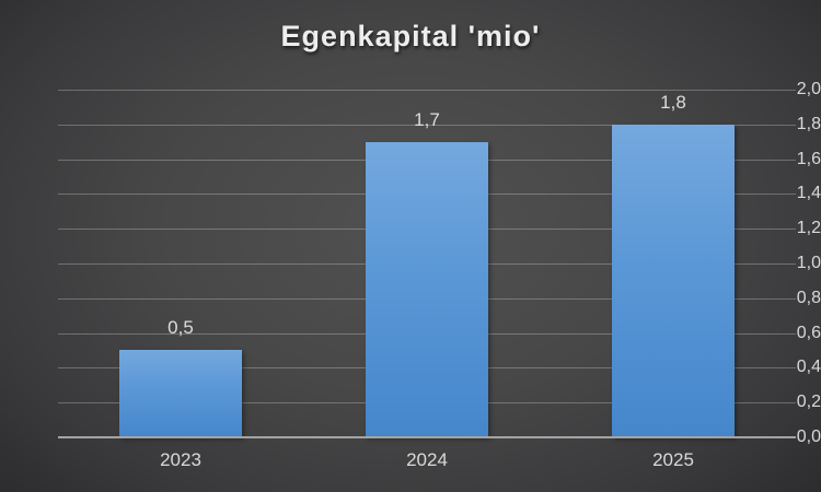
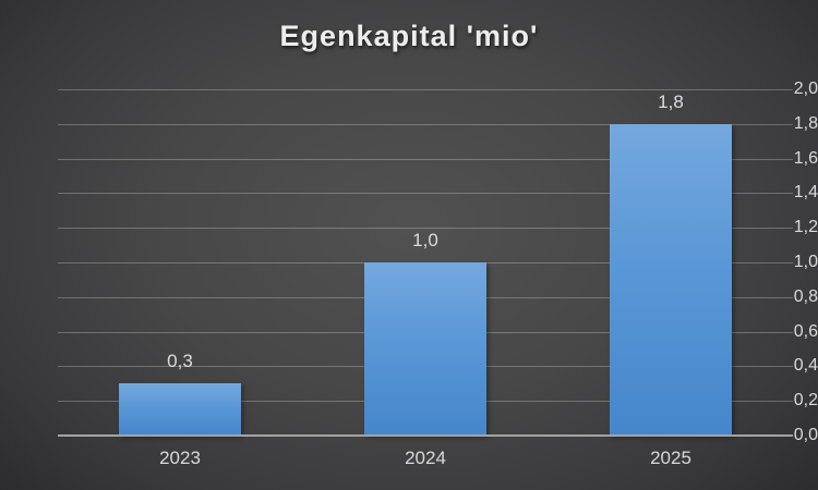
2023: 0,5 -> 0,3
2024: 1,7 -> 1,0
